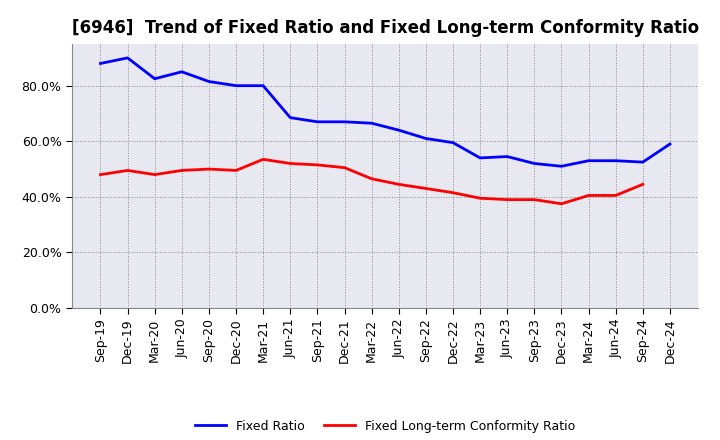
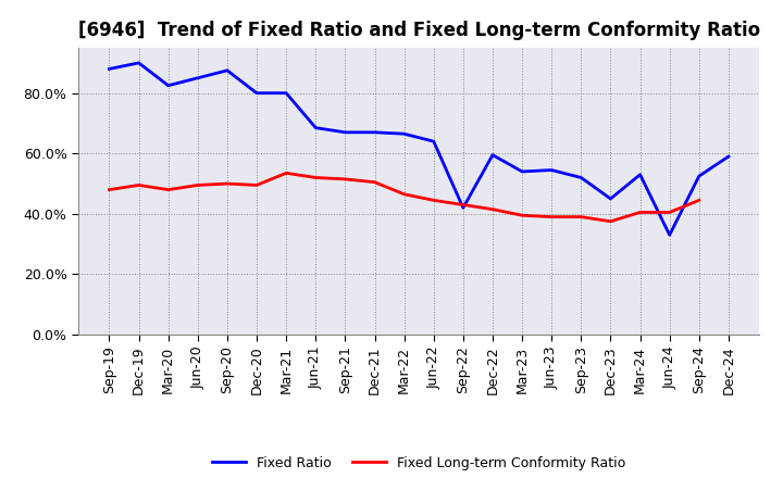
Fixed Ratio/Sep-20: 81.5% -> 87.5%
Fixed Ratio/Sep-22: 61.0% -> 42.0%
Fixed Ratio/Dec-23: 51.0% -> 45.0%
Fixed Ratio/Jun-24: 53.0% -> 33.0%
